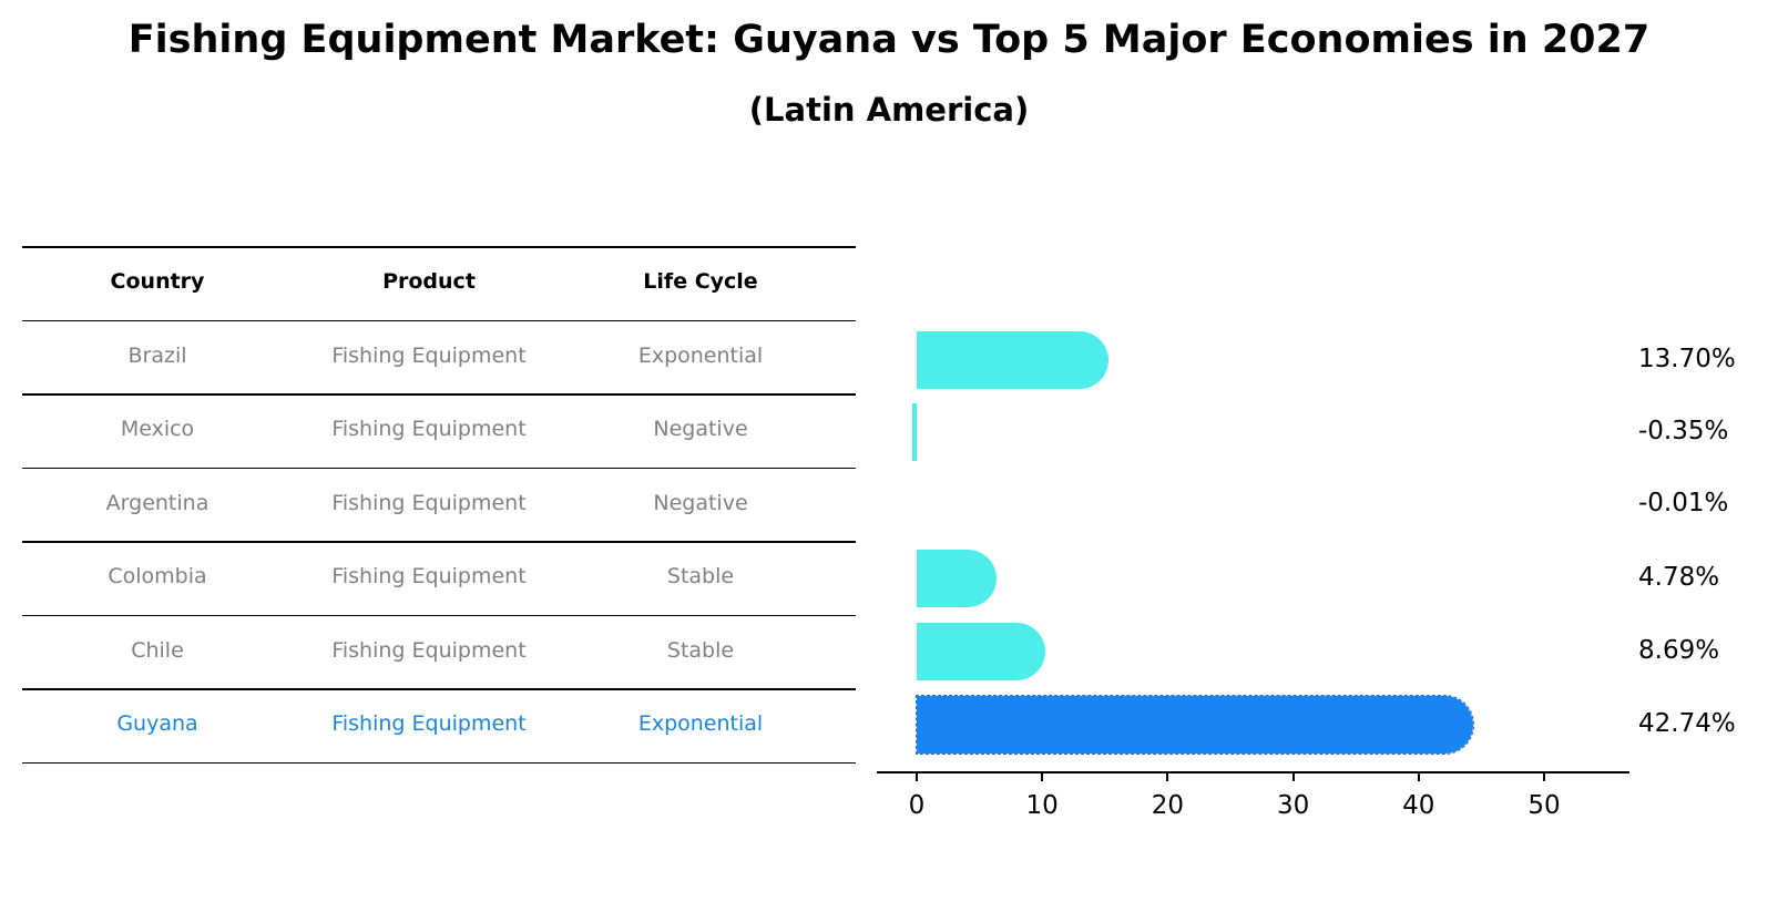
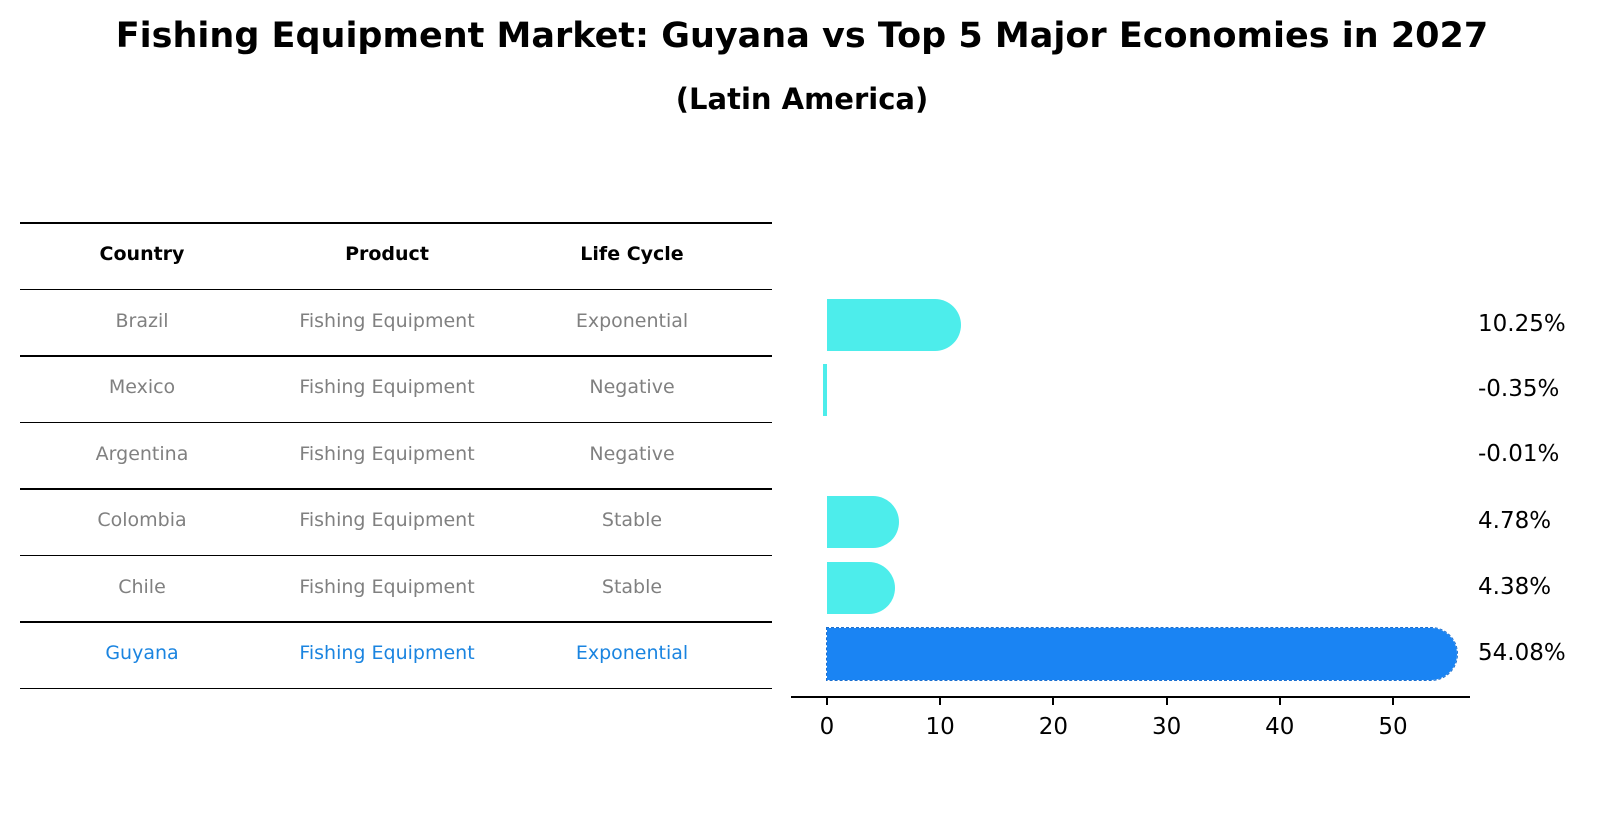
Brazil: 13.70% -> 10.25%
Chile: 8.69% -> 4.38%
Guyana: 42.74% -> 54.08%
